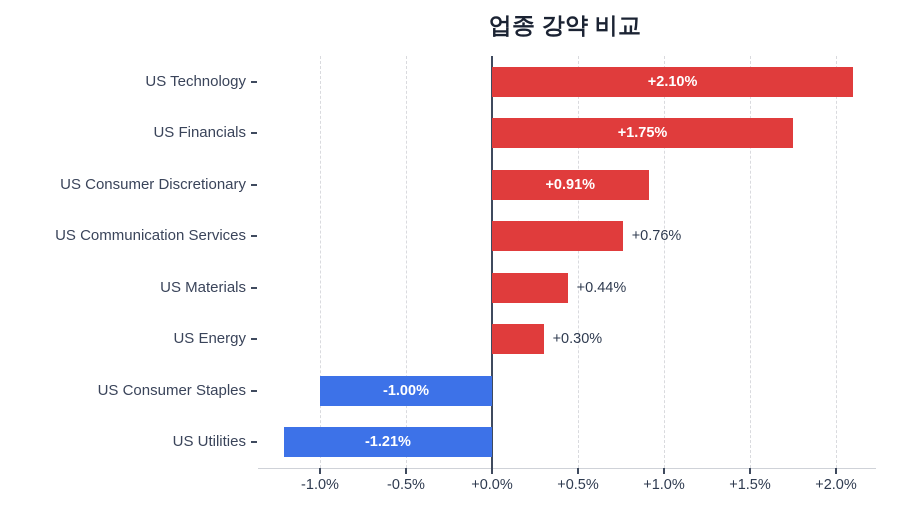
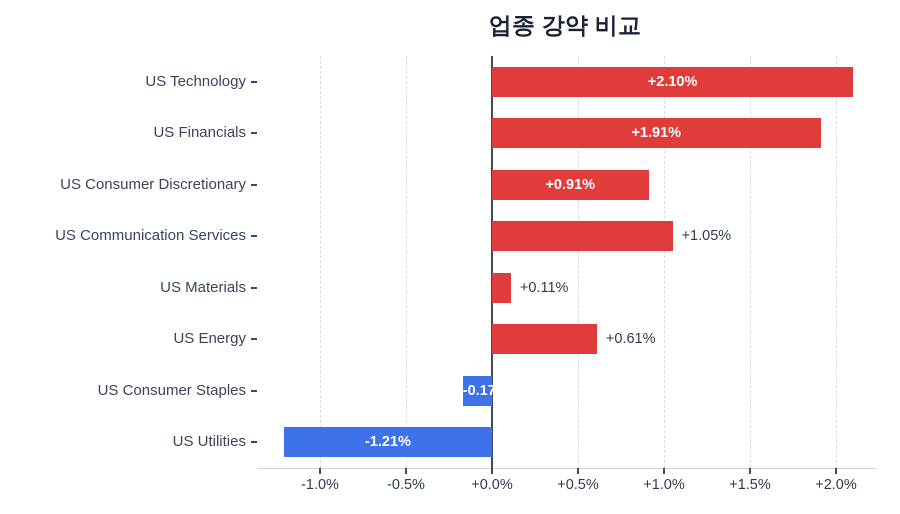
US Financials: +1.75% -> +1.91%
US Communication Services: +0.76% -> +1.05%
US Materials: +0.44% -> +0.11%
US Energy: +0.30% -> +0.61%
US Consumer Staples: -1.00% -> -0.17%
